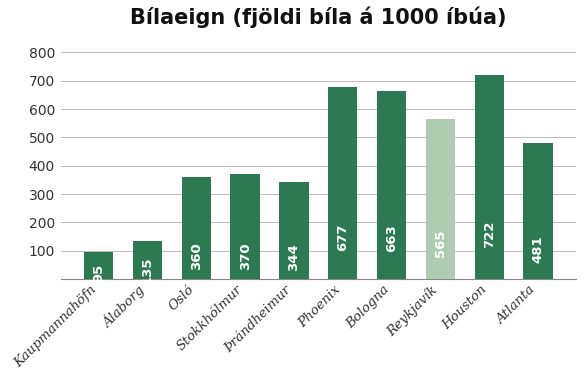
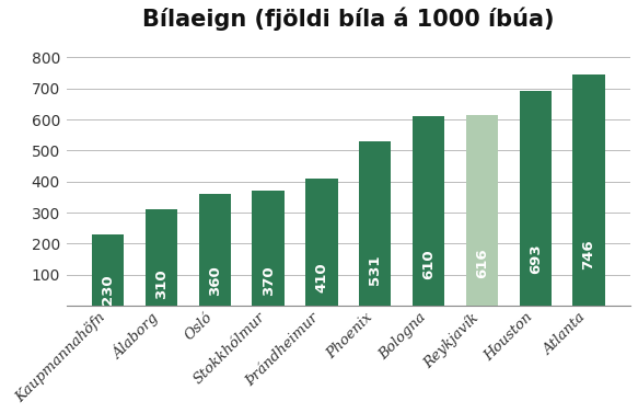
Kaupmannahöfn: 95 -> 230
Álaborg: 135 -> 310
Þrándheimur: 344 -> 410
Phoenix: 677 -> 531
Bologna: 663 -> 610
Reykjavík: 565 -> 616
Houston: 722 -> 693
Atlanta: 481 -> 746
